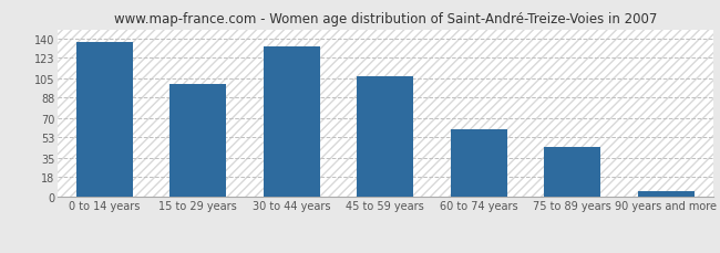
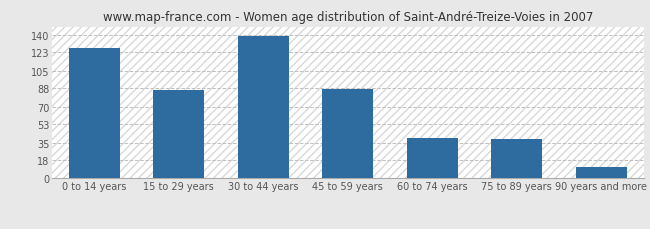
0 to 14 years: 137 -> 127
15 to 29 years: 100 -> 86
30 to 44 years: 133 -> 139
45 to 59 years: 107 -> 87
60 to 74 years: 60 -> 39
75 to 89 years: 44 -> 38
90 years and more: 5 -> 11
